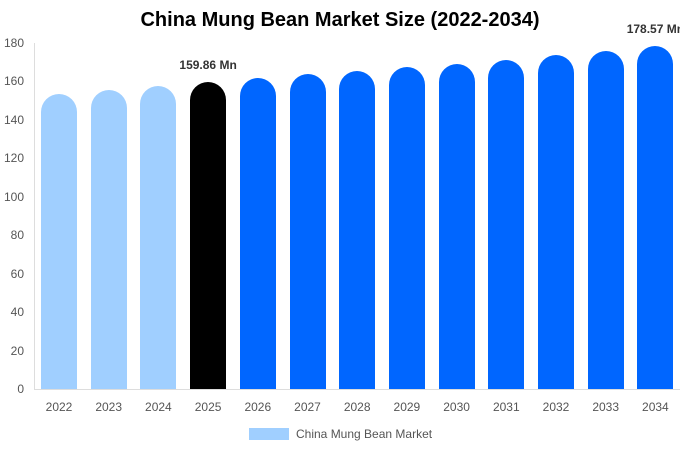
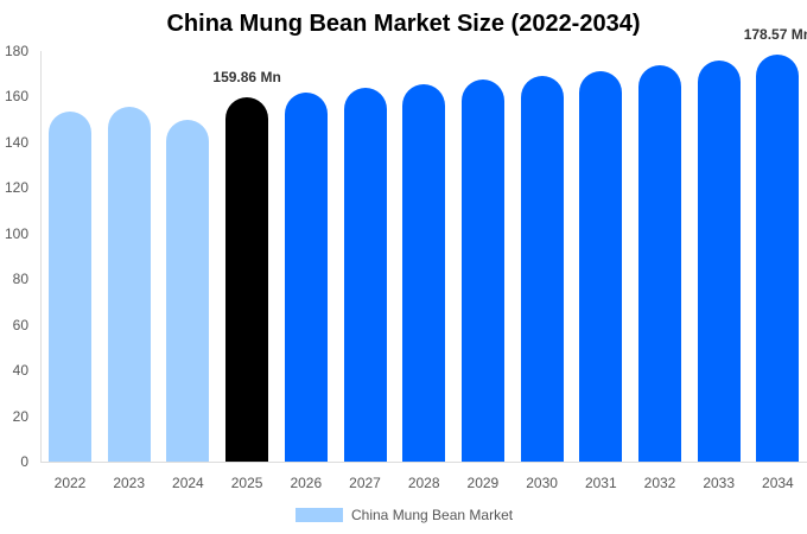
2024: 158 -> 150
